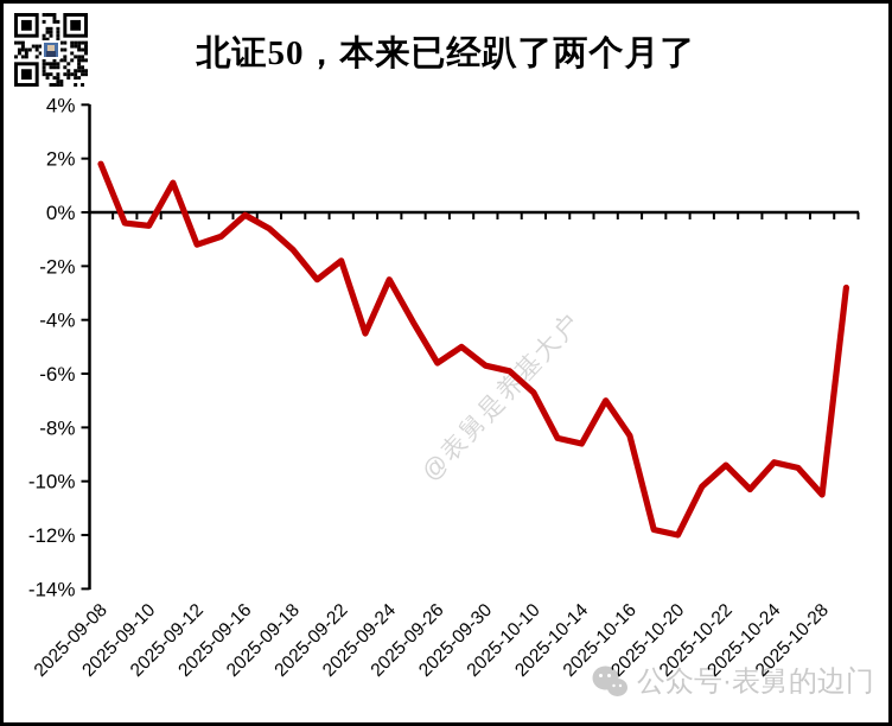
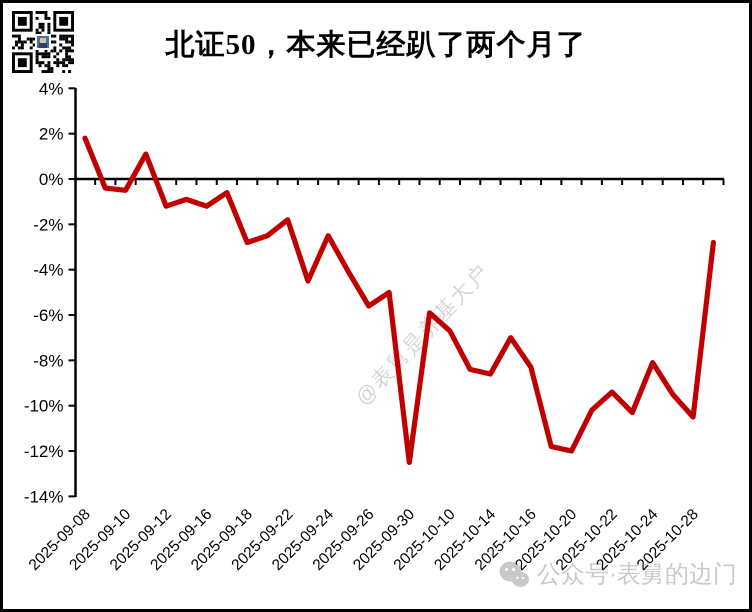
2025-09-16: -0.1% -> -1.2%
2025-09-18: -1.4% -> -2.8%
2025-09-30: -5.7% -> -12.5%
2025-10-24: -9.3% -> -8.1%
